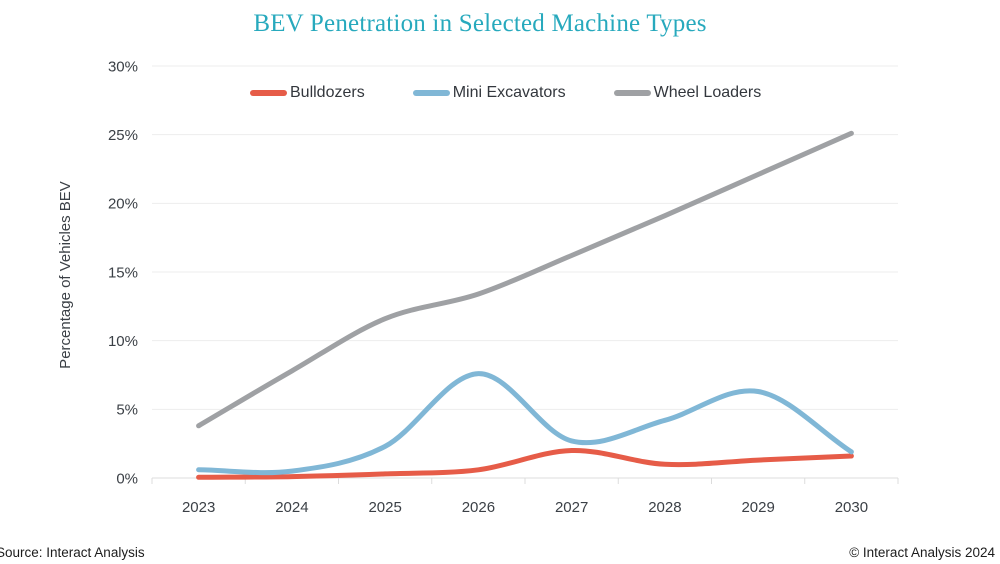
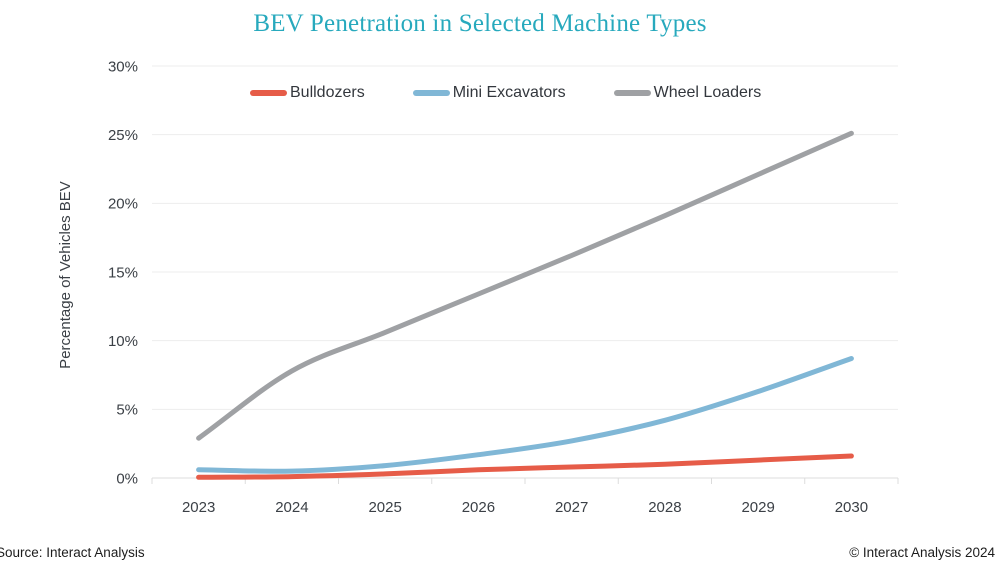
Wheel Loaders/2023: 3.8% -> 2.9%
Mini Excavators/2025: 2.3% -> 0.9%
Wheel Loaders/2025: 11.6% -> 10.6%
Mini Excavators/2026: 7.6% -> 1.7%
Bulldozers/2027: 2.0% -> 0.8%
Mini Excavators/2030: 1.9% -> 8.7%
